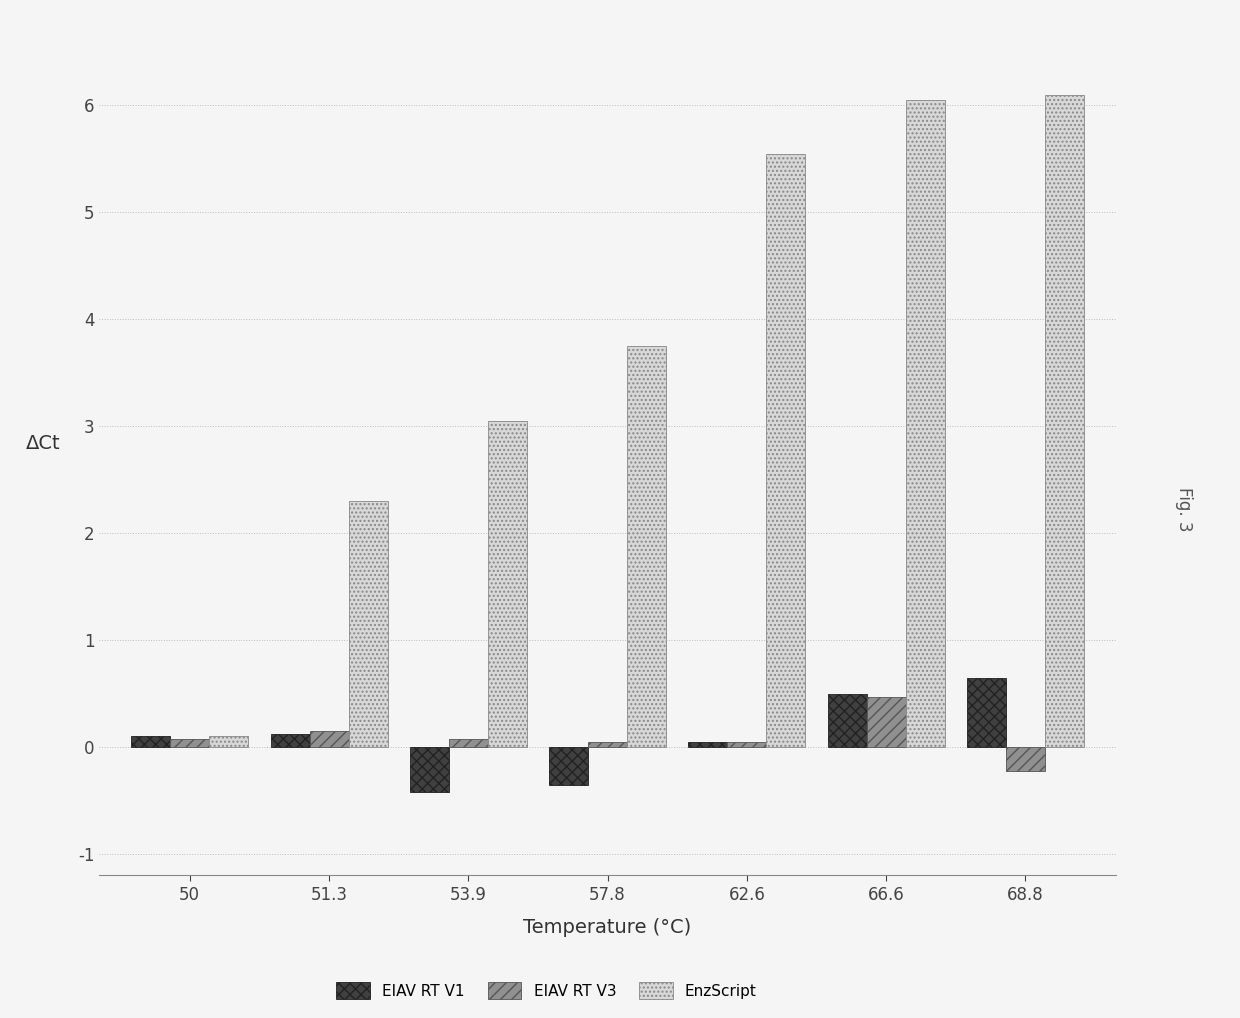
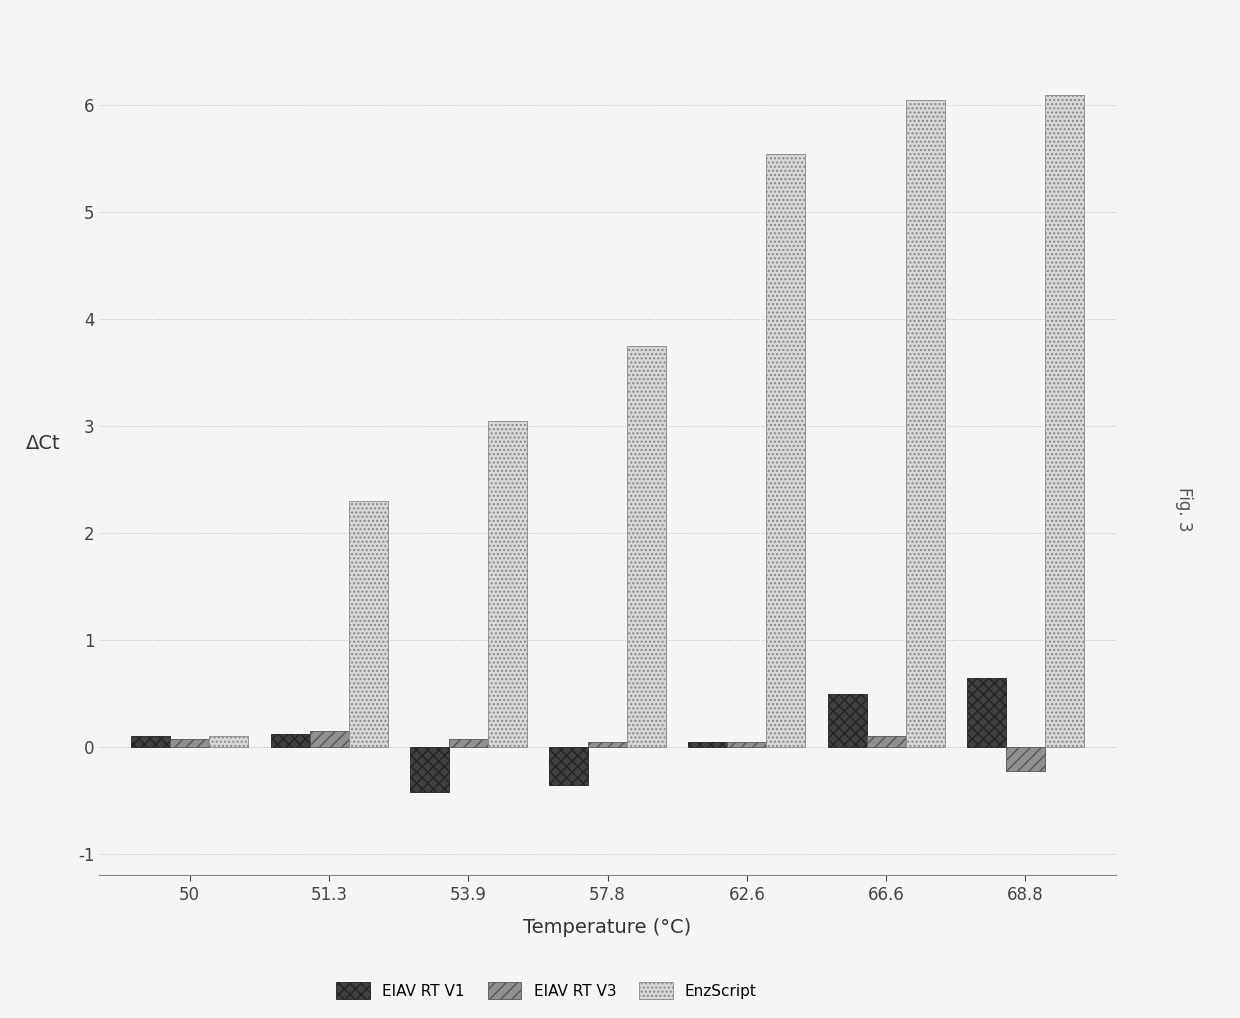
EIAV RT V3/66.6: 0.47 -> 0.10
